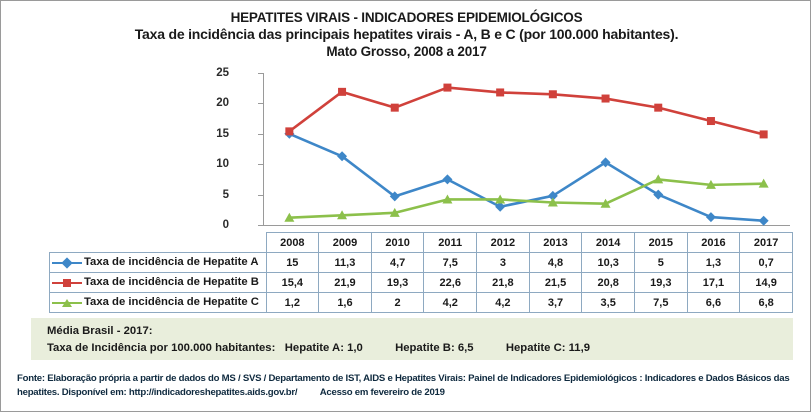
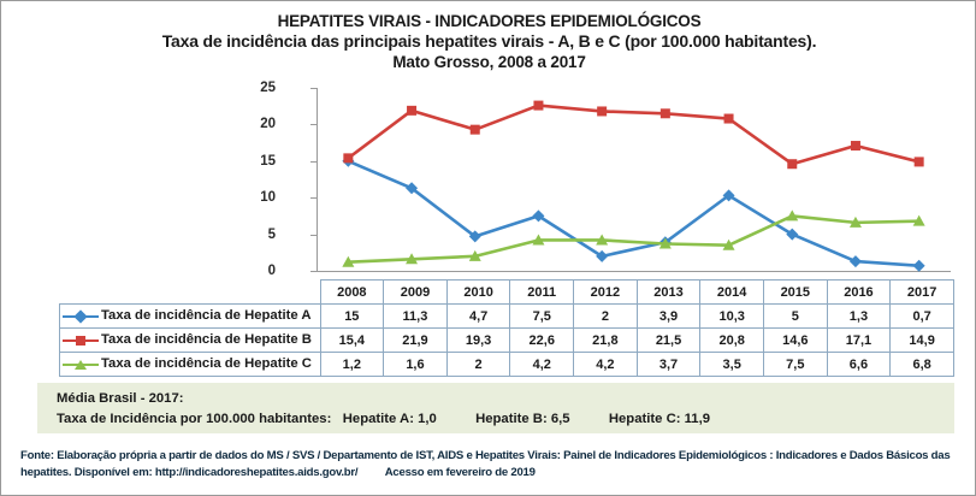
Taxa de incidência de Hepatite A/2012: 3 -> 2
Taxa de incidência de Hepatite A/2013: 4,8 -> 3,9
Taxa de incidência de Hepatite B/2015: 19,3 -> 14,6
